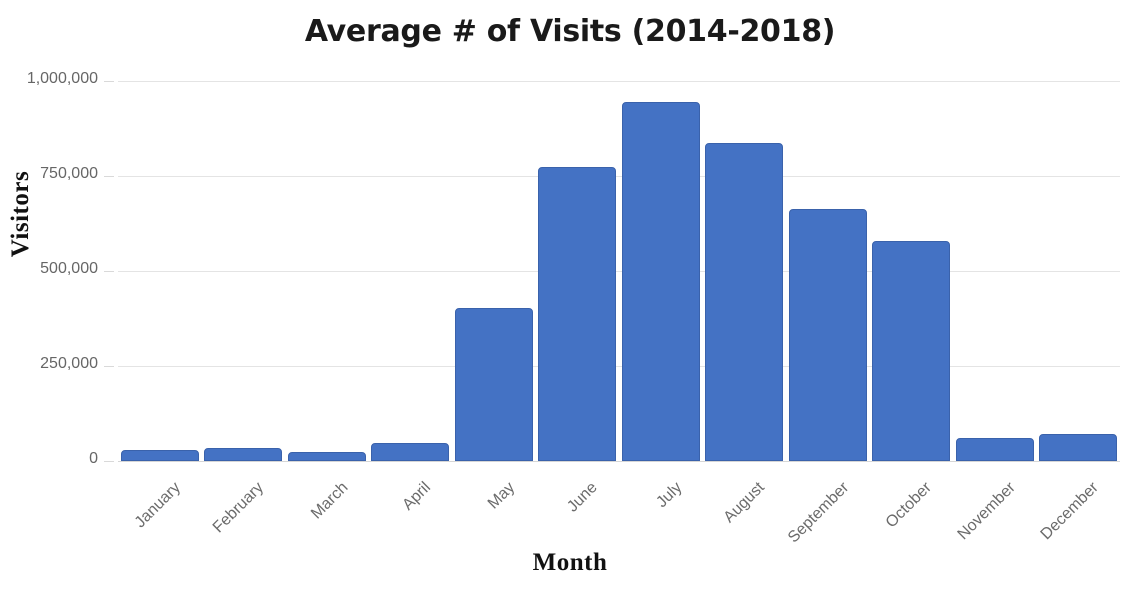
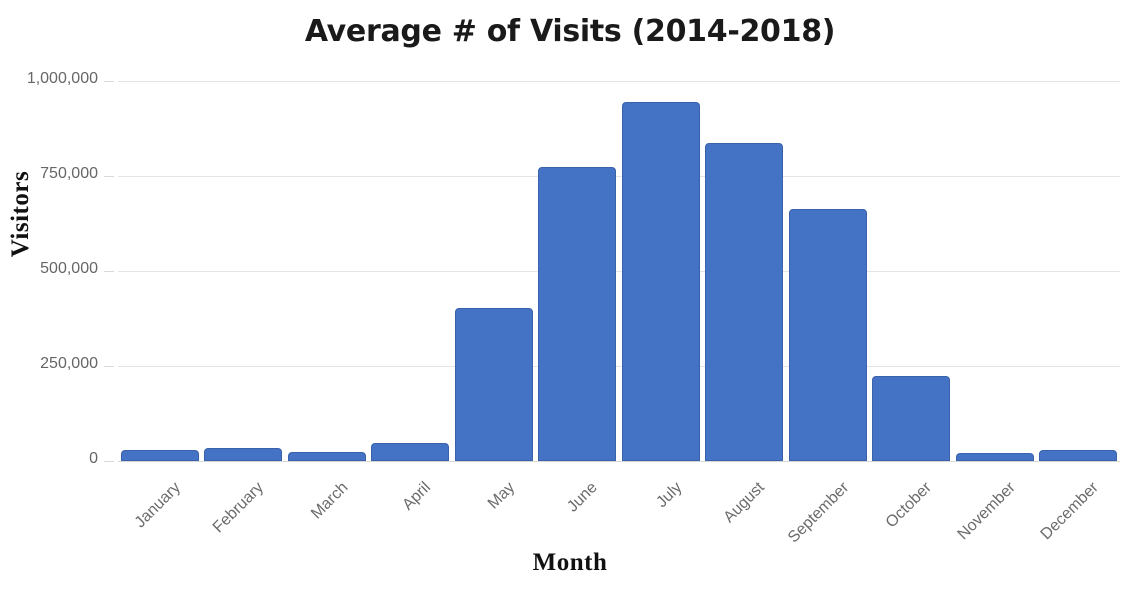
October: 580000 -> 220000
November: 60000 -> 20000
December: 70000 -> 30000
